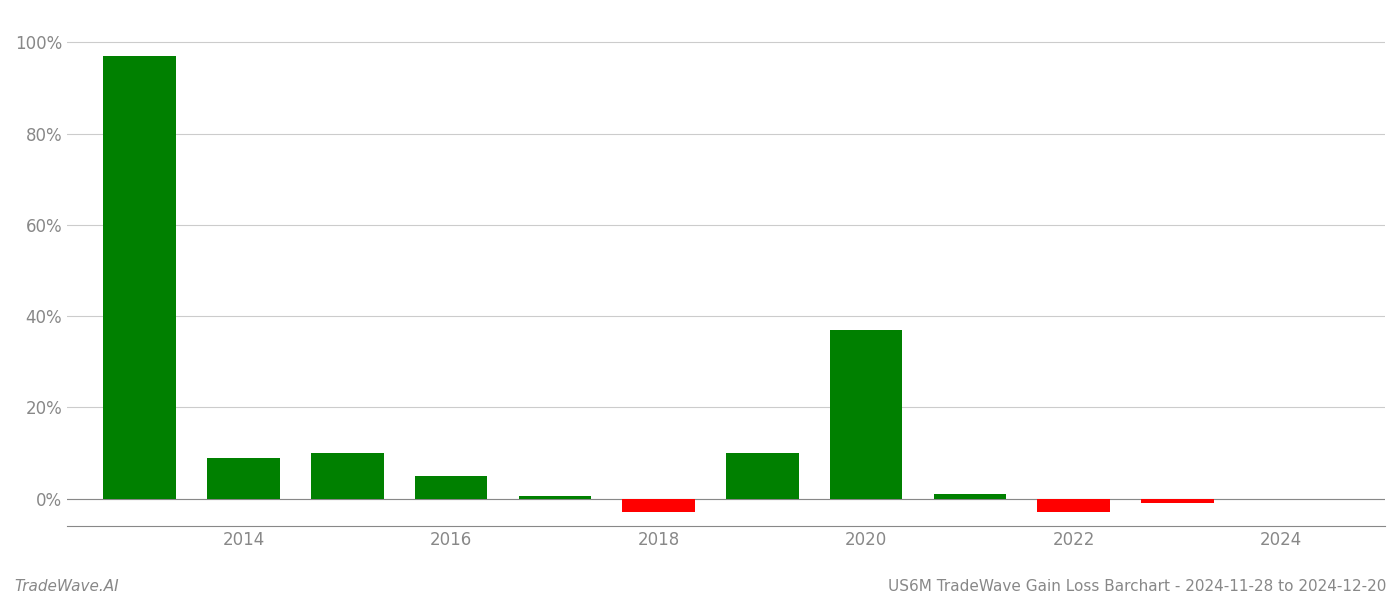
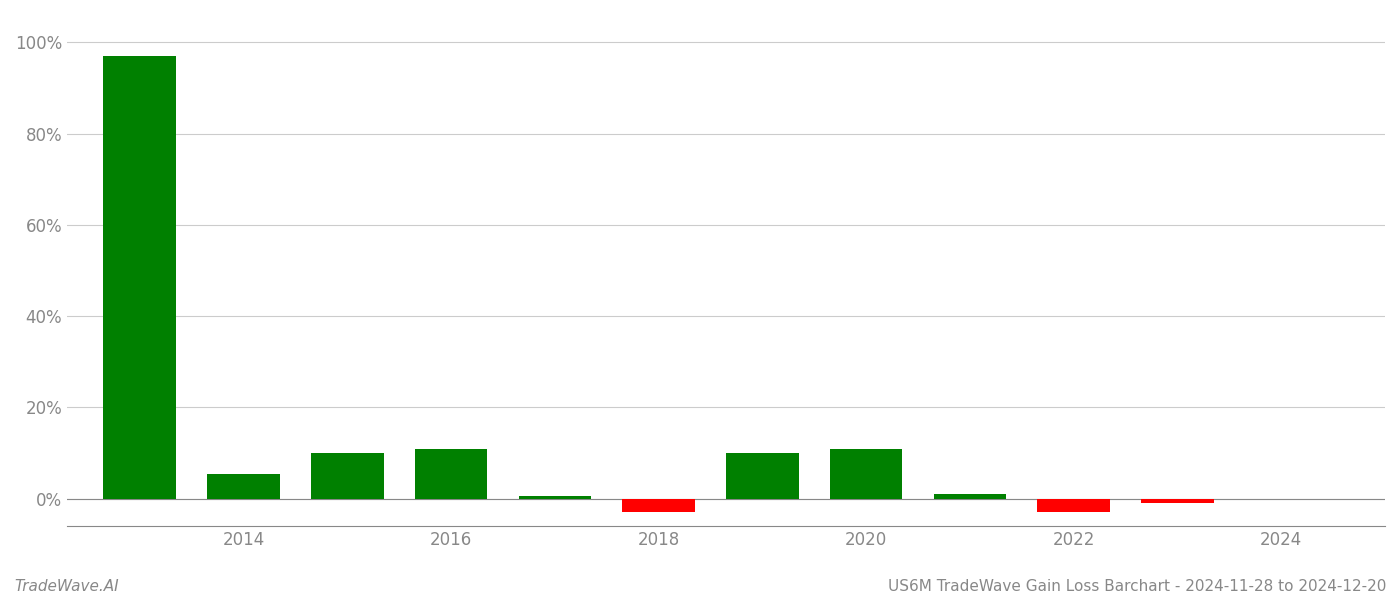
2014: 9.0% -> 5.5%
2016: 5.0% -> 11.0%
2020: 37.0% -> 11.0%
